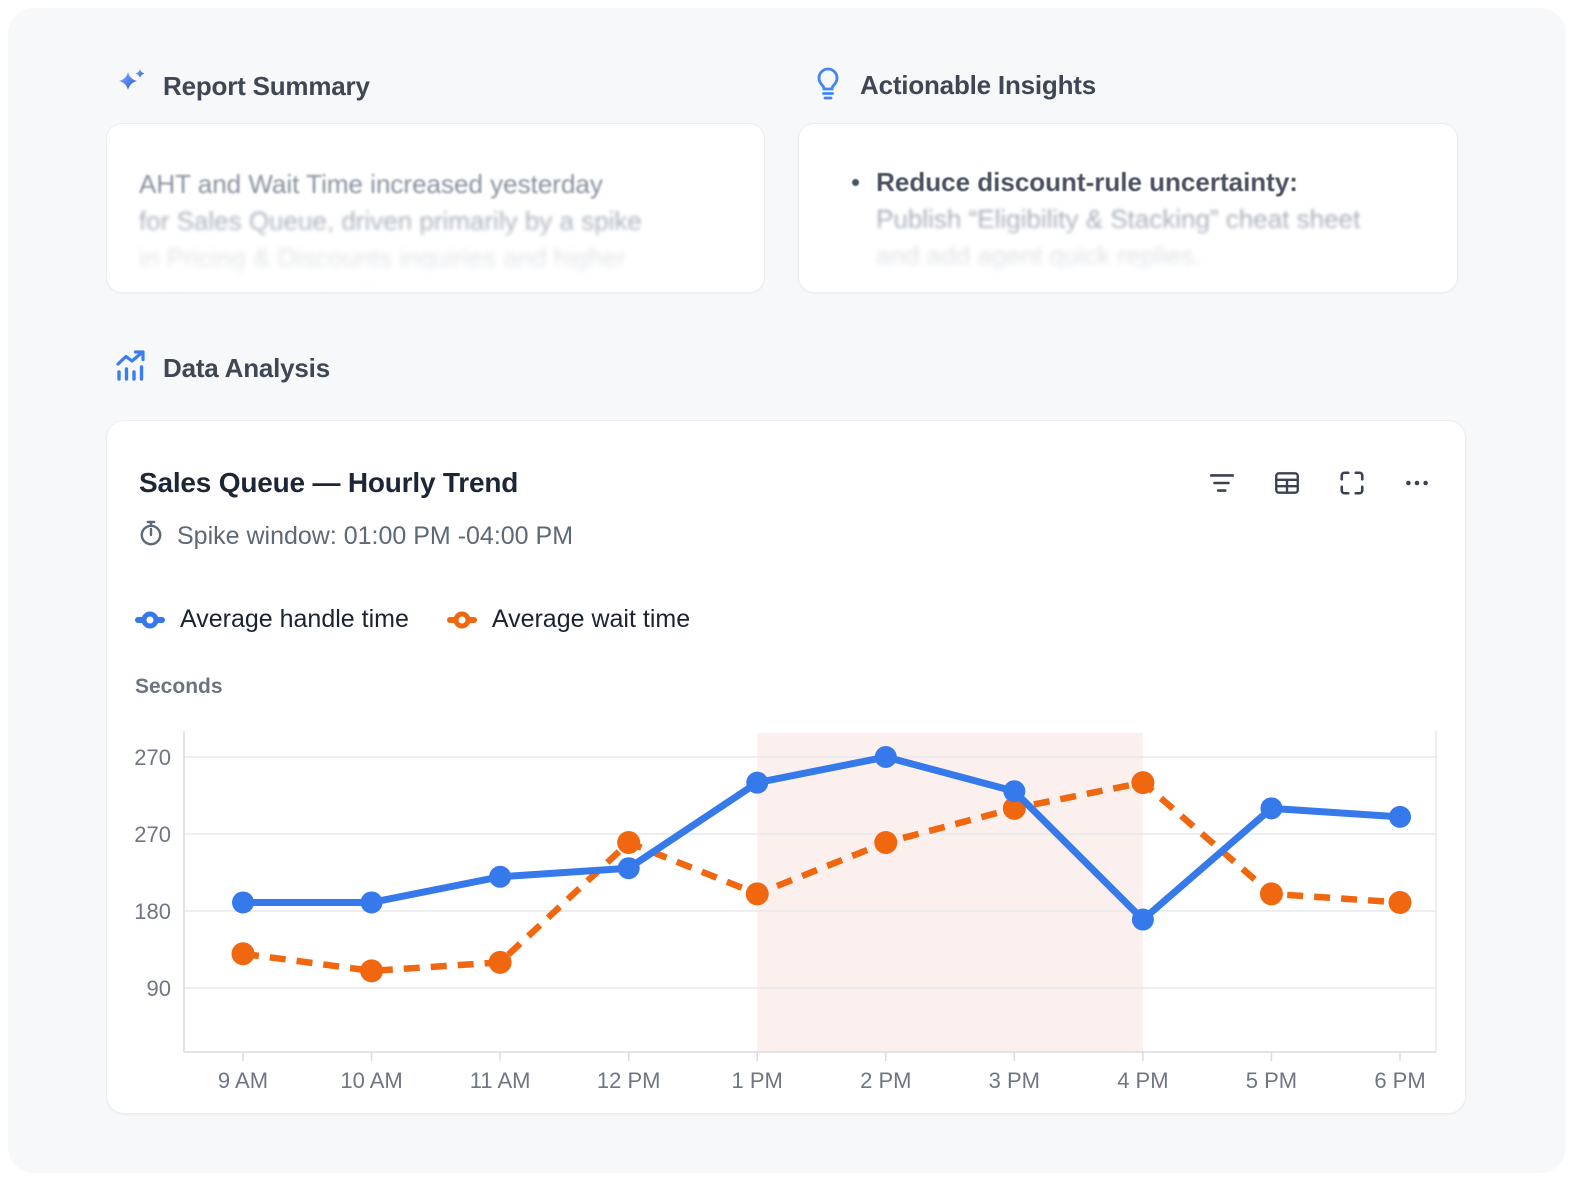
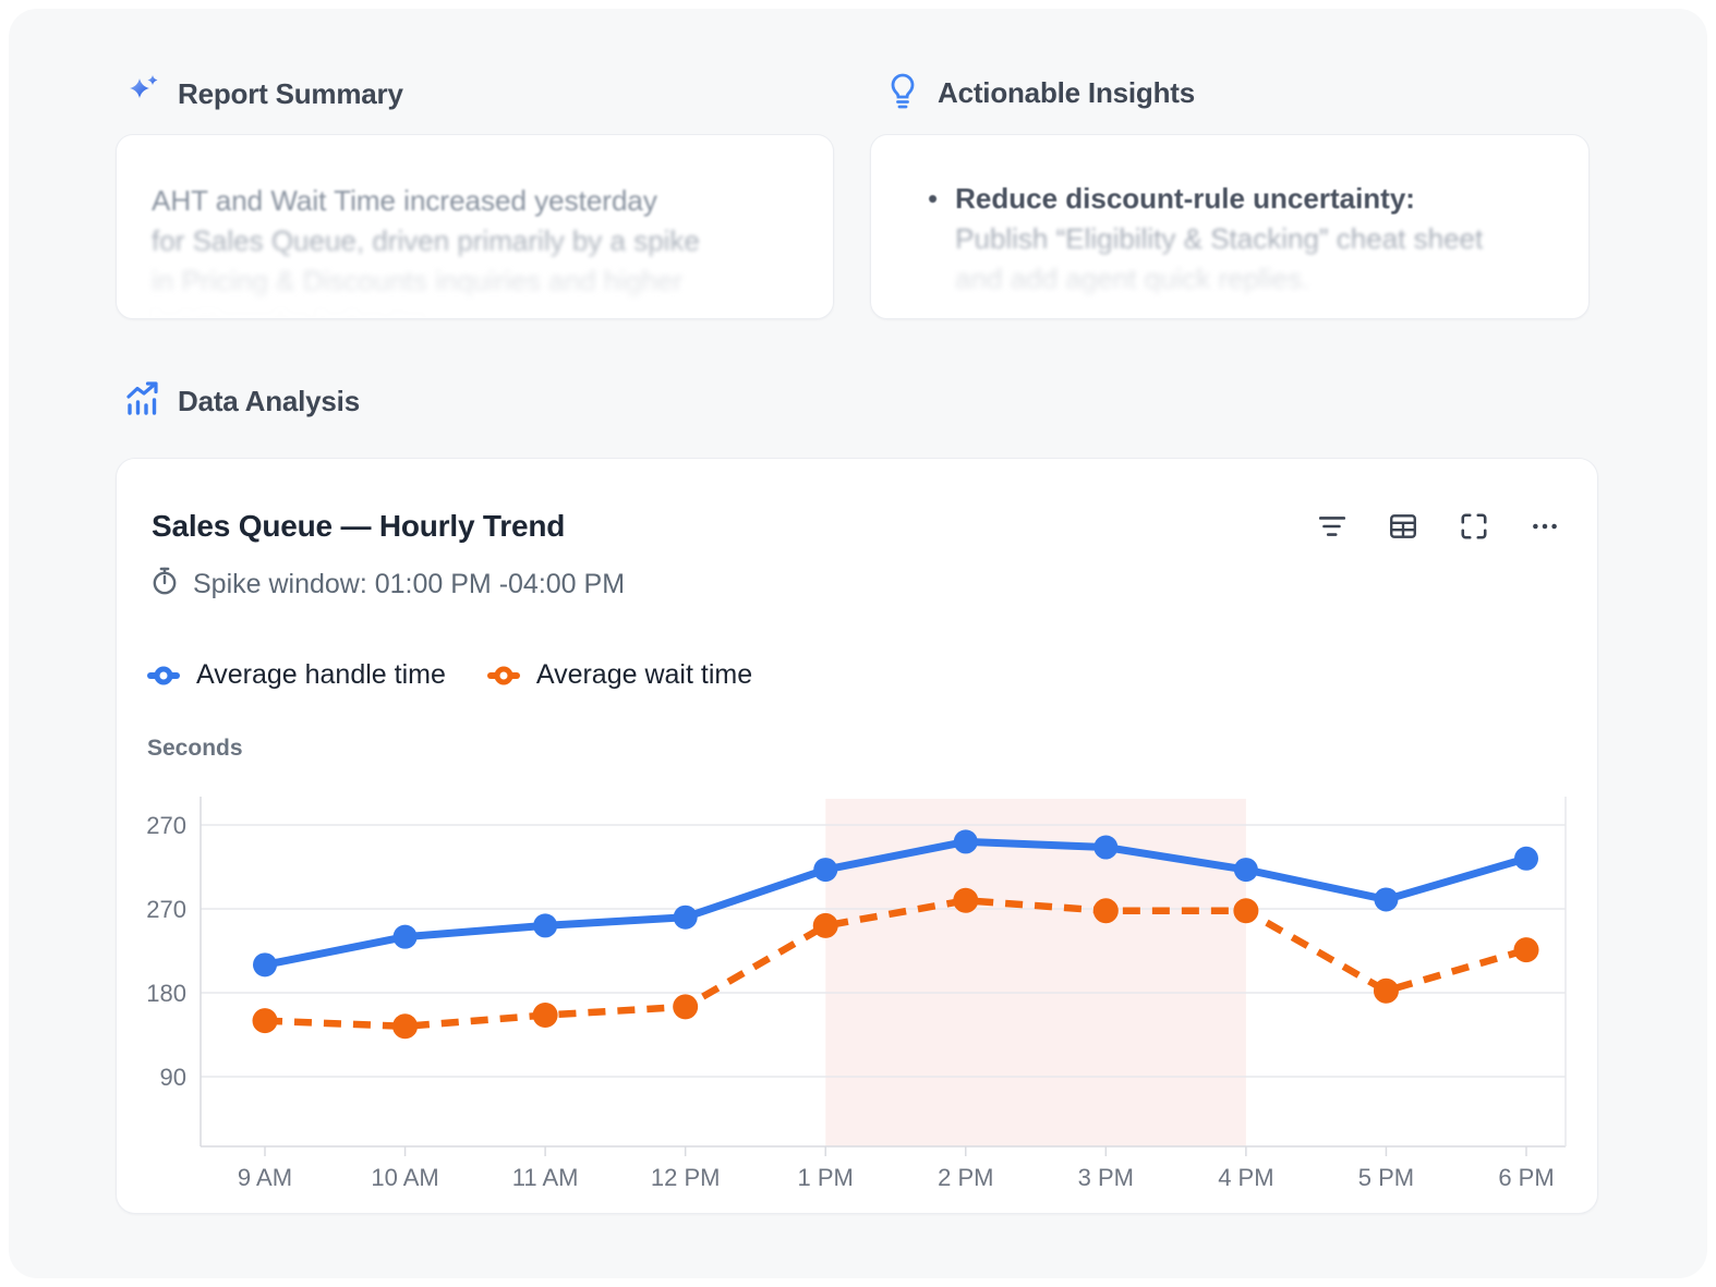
Average handle time/9 AM: 190 -> 210
Average wait time/9 AM: 130 -> 150
Average handle time/10 AM: 190 -> 240
Average wait time/10 AM: 110 -> 140
Average handle time/11 AM: 220 -> 250
Average wait time/11 AM: 120 -> 160
Average handle time/12 PM: 230 -> 260
Average wait time/12 PM: 260 -> 160
Average handle time/1 PM: 330 -> 310
Average wait time/1 PM: 200 -> 250
Average handle time/2 PM: 360 -> 340
Average wait time/2 PM: 260 -> 280
Average handle time/3 PM: 320 -> 340
Average wait time/3 PM: 300 -> 270
Average handle time/4 PM: 170 -> 310
Average wait time/4 PM: 330 -> 270
Average handle time/5 PM: 300 -> 280
Average wait time/5 PM: 200 -> 180
Average handle time/6 PM: 290 -> 320
Average wait time/6 PM: 190 -> 230
